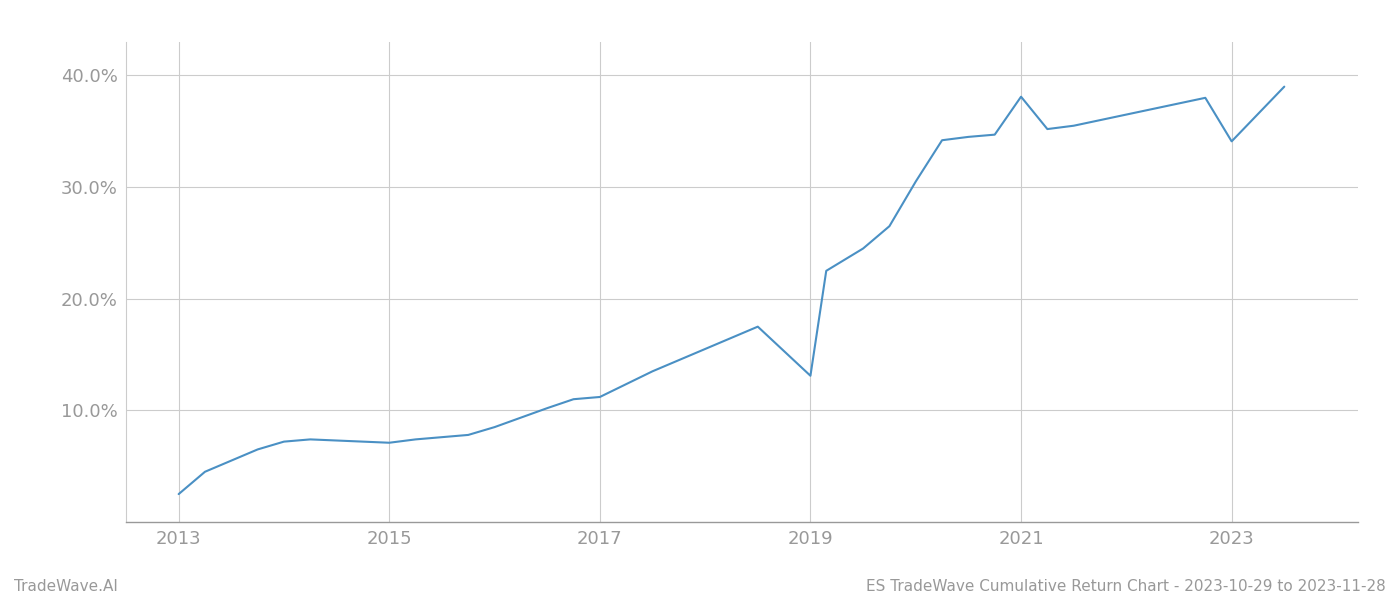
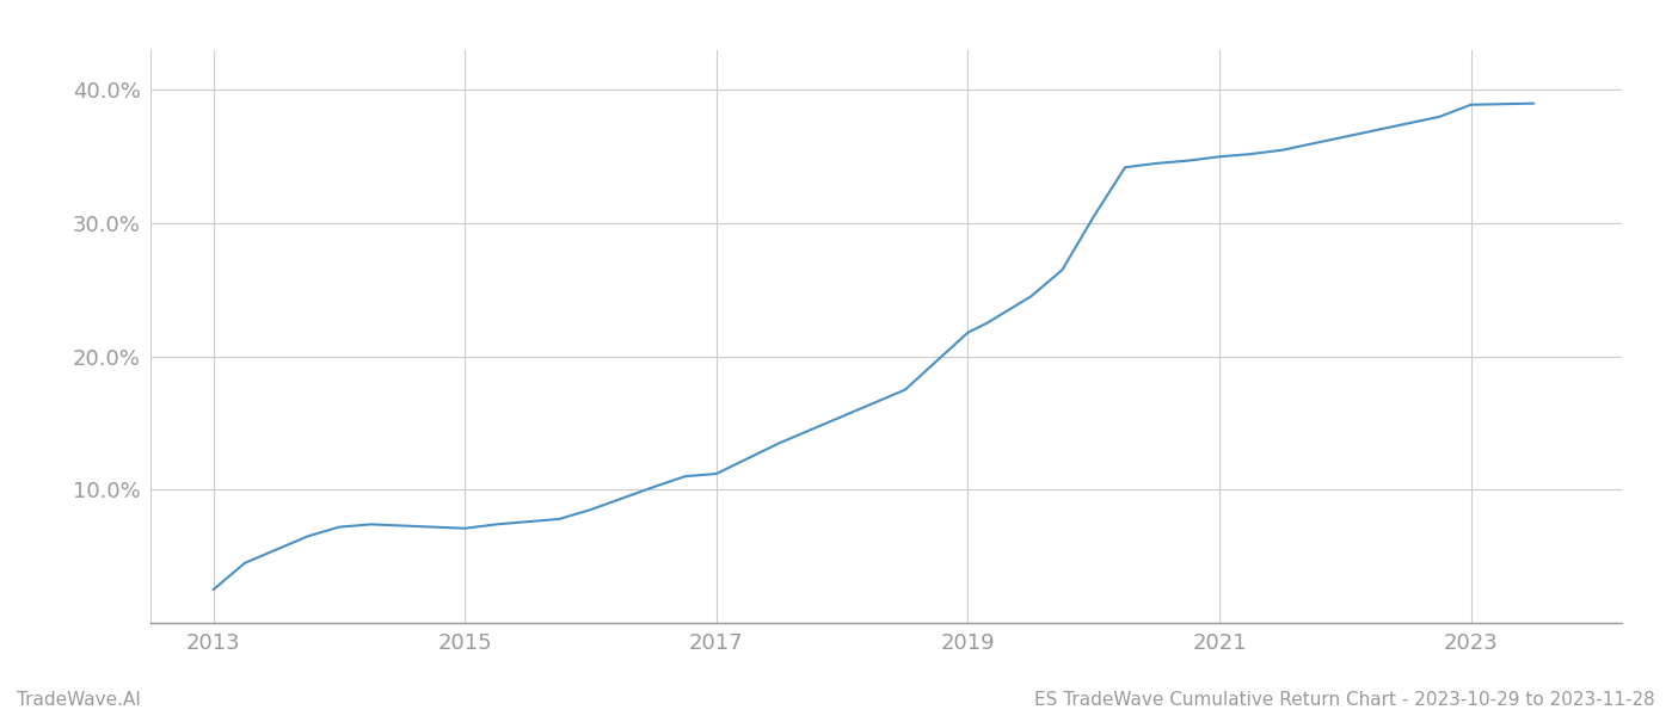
2019: 13.1% -> 21.8%
2021: 38.1% -> 35.0%
2023: 34.1% -> 38.9%
